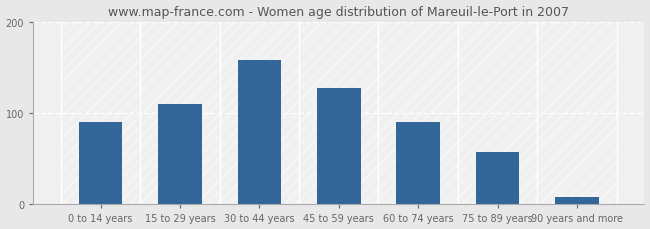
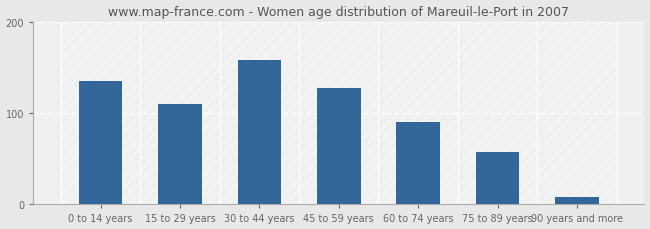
0 to 14 years: 90 -> 135
